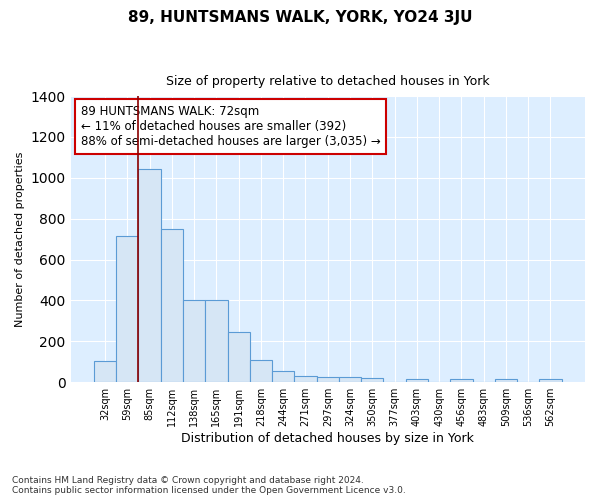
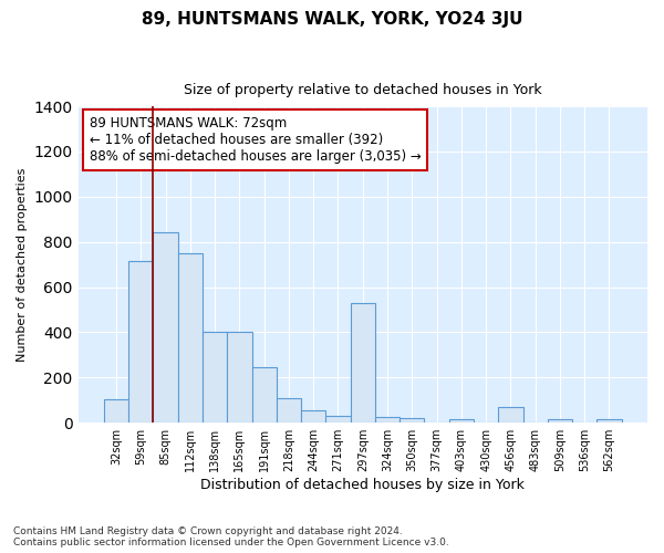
85sqm: 1045 -> 845
297sqm: 25 -> 530
456sqm: 15 -> 70
